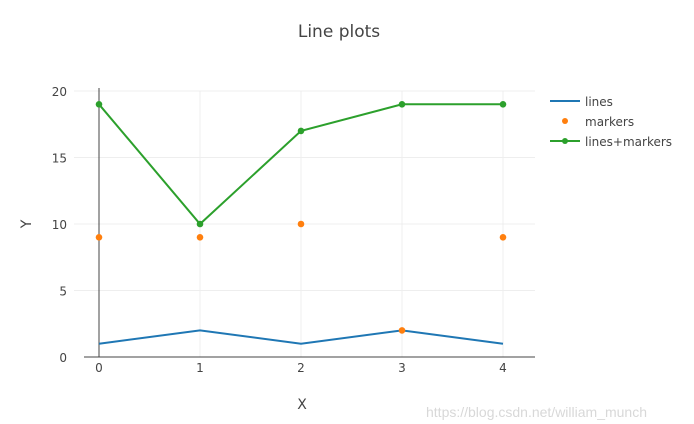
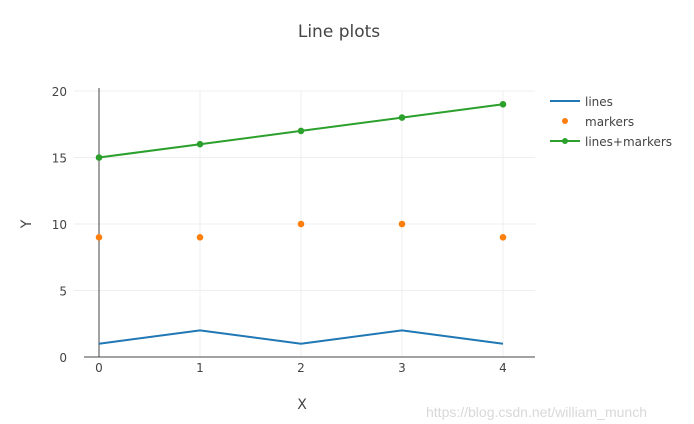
lines+markers/0: 19 -> 15
lines+markers/1: 10 -> 16
markers/3: 2 -> 10
lines+markers/3: 19 -> 18
